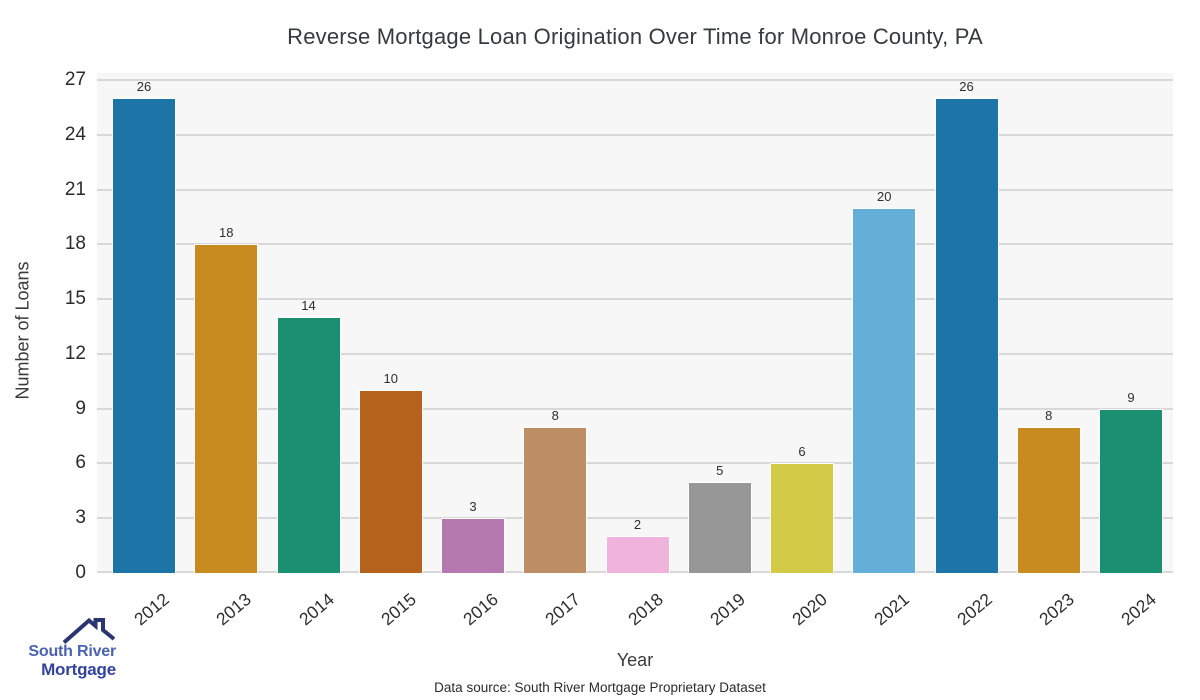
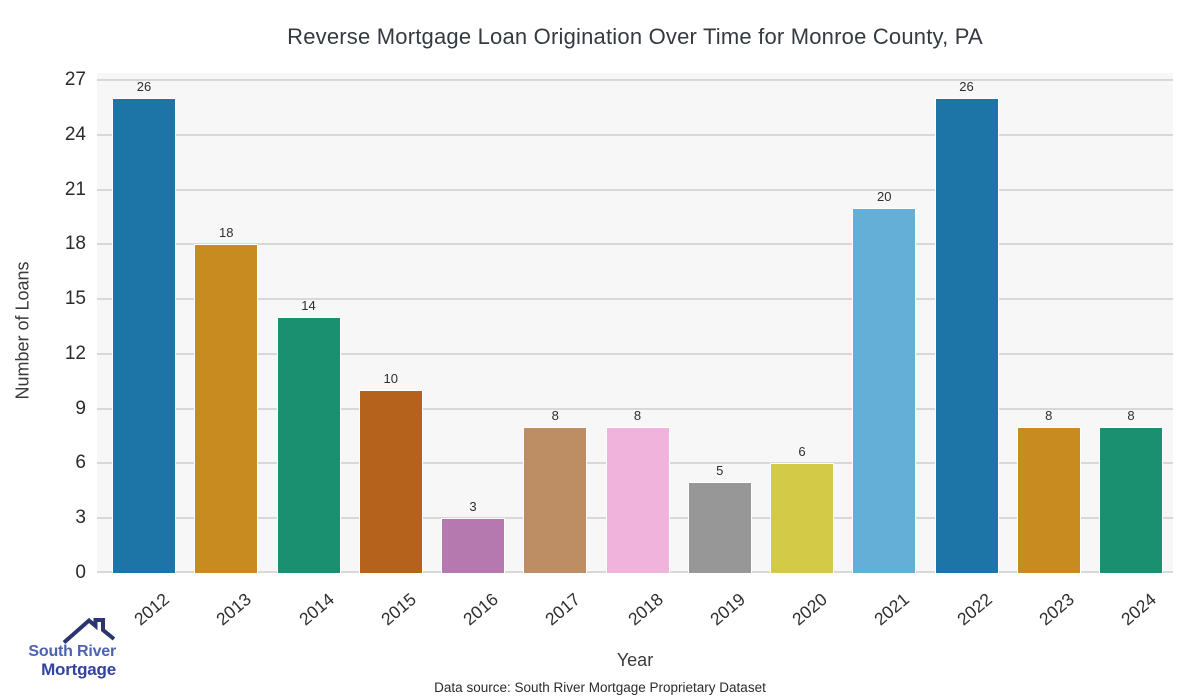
2018: 2 -> 8
2024: 9 -> 8
